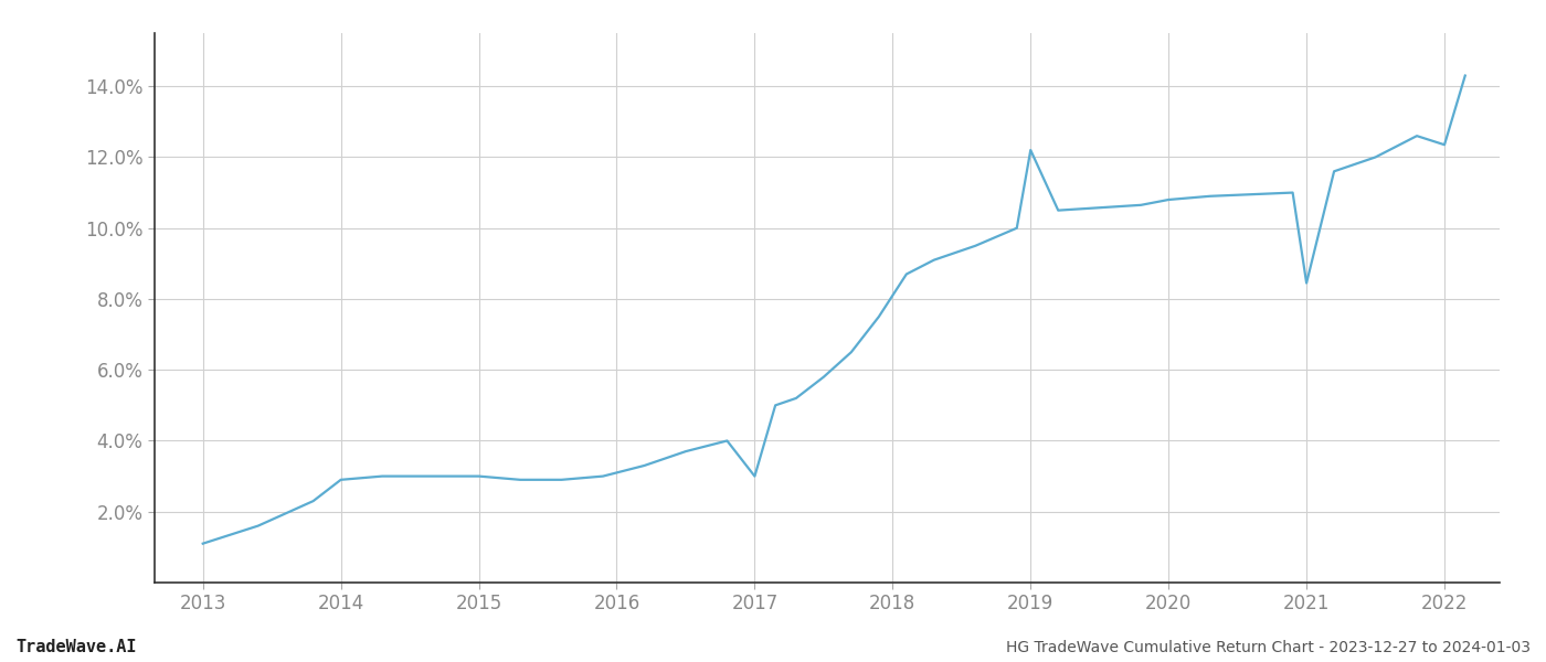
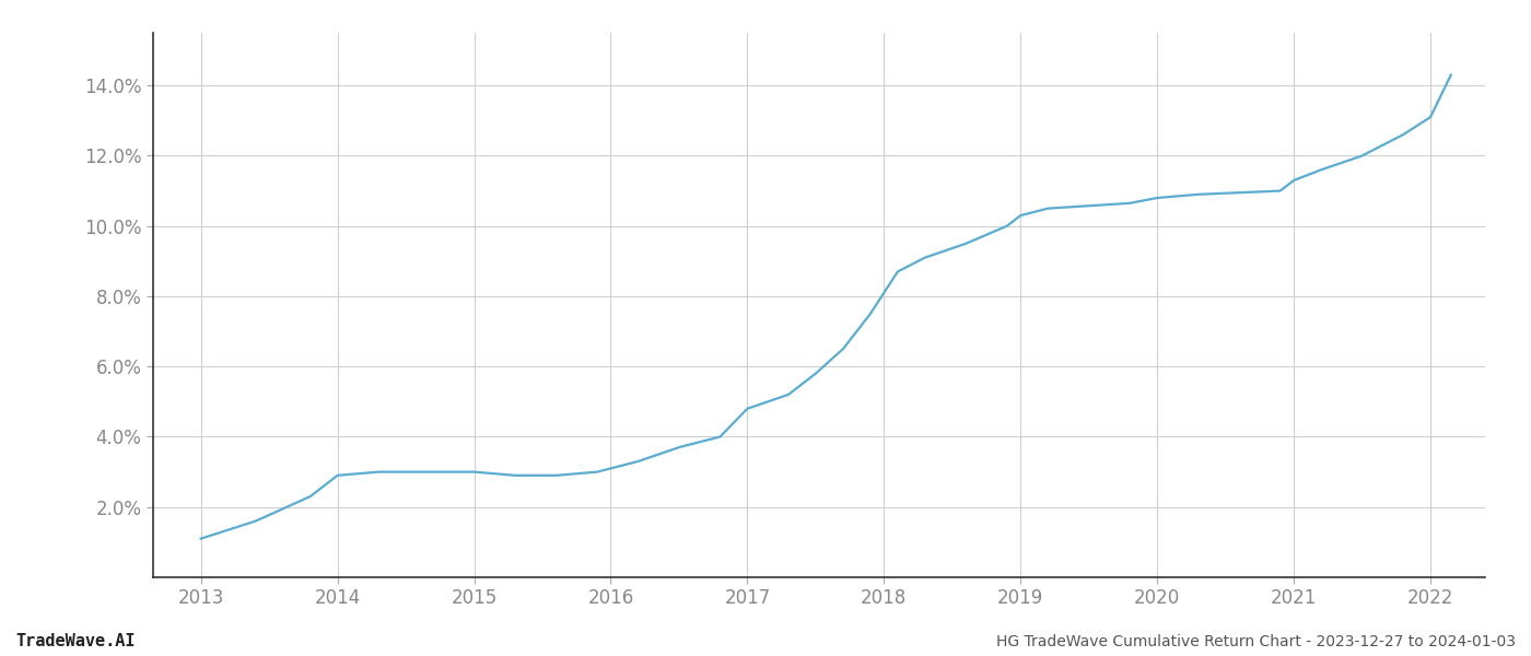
2017: 3.00% -> 4.80%
2019: 12.20% -> 10.30%
2021: 8.45% -> 11.30%
2022: 12.35% -> 13.10%
